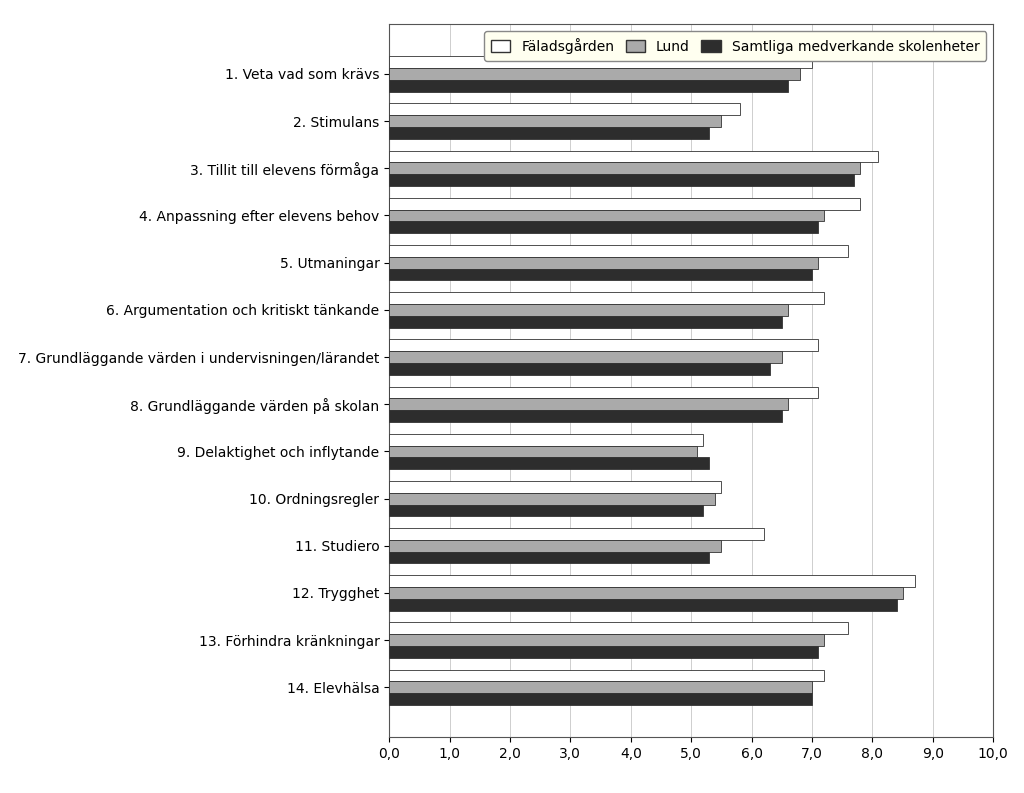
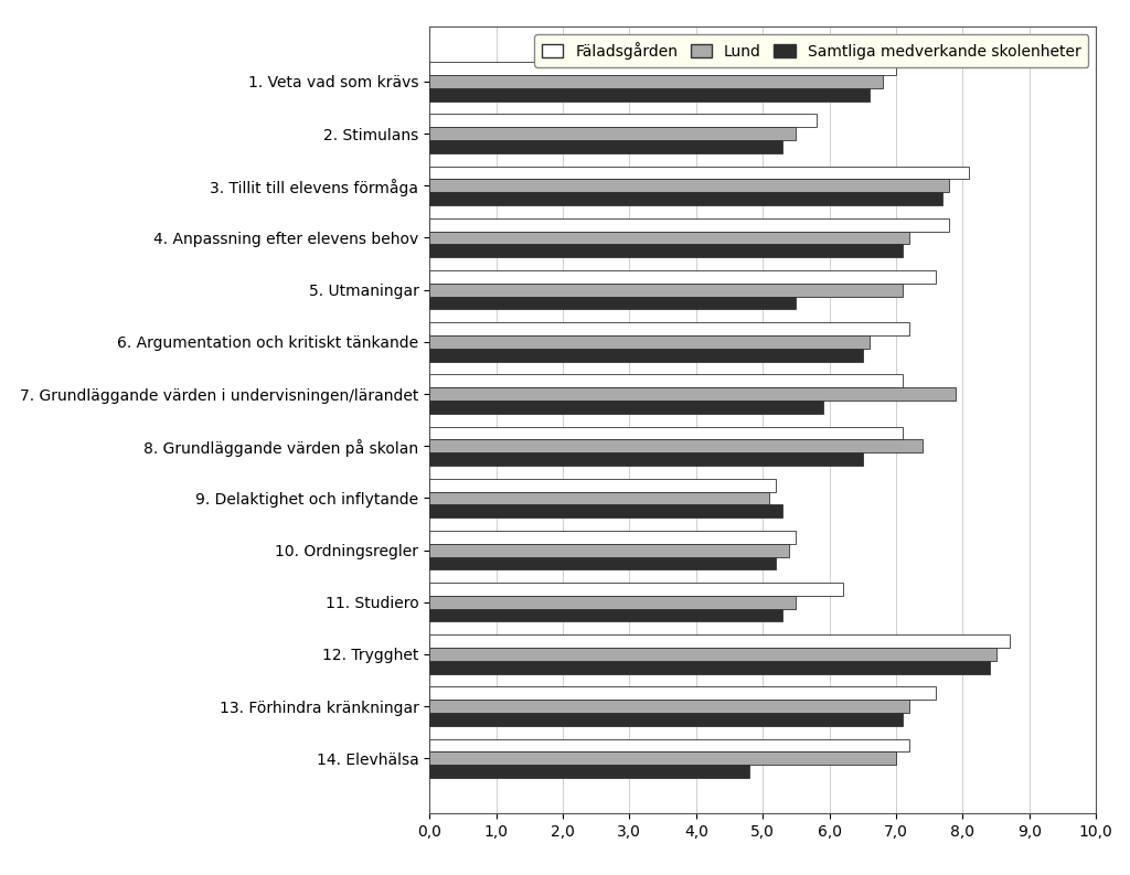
Samtliga medverkande skolenheter/5. Utmaningar: 7,0 -> 5,5
Lund/7. Grundläggande värden i undervisningen/lärandet: 6,5 -> 7,9
Samtliga medverkande skolenheter/7. Grundläggande värden i undervisningen/lärandet: 6,3 -> 5,9
Lund/8. Grundläggande värden på skolan: 6,6 -> 7,4
Samtliga medverkande skolenheter/14. Elevhälsa: 7,0 -> 4,8
